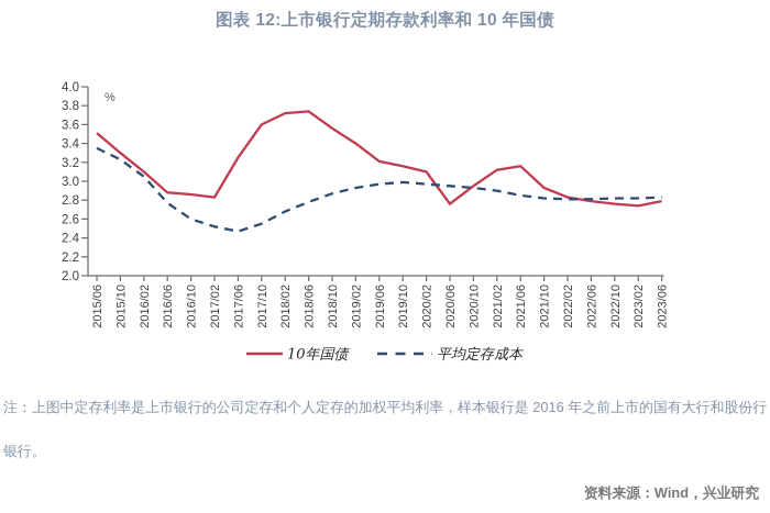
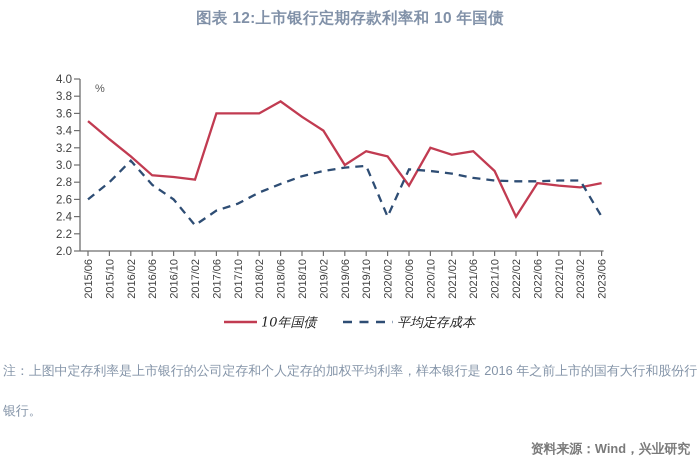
平均定存成本/2015/06: 3.4 -> 2.6
平均定存成本/2015/10: 3.2 -> 2.8
平均定存成本/2017/02: 2.5 -> 2.3
10年国债/2017/06: 3.2 -> 3.6
10年国债/2018/02: 3.7 -> 3.6
10年国债/2019/06: 3.2 -> 3.0
平均定存成本/2020/02: 3.0 -> 2.4
10年国债/2020/10: 3.0 -> 3.2
10年国债/2022/02: 2.8 -> 2.4
平均定存成本/2023/06: 2.8 -> 2.4
